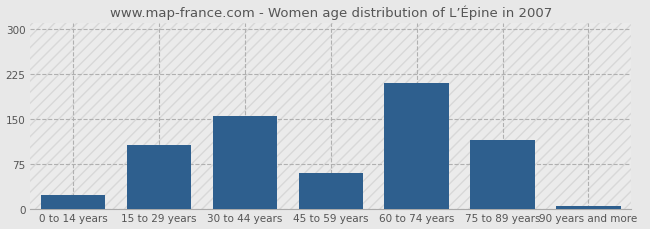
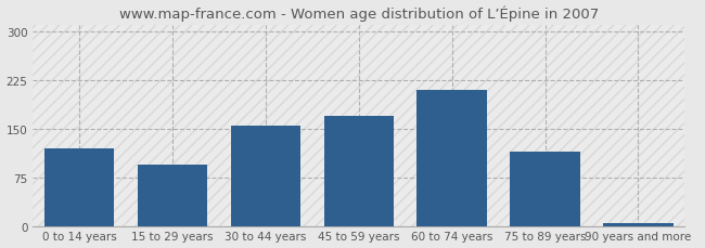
0 to 14 years: 22 -> 120
15 to 29 years: 106 -> 95
45 to 59 years: 60 -> 170
